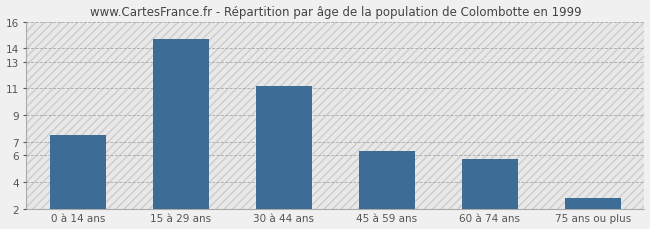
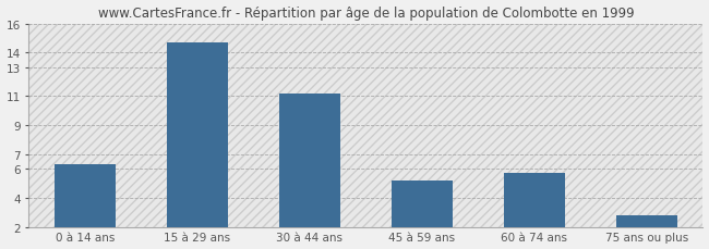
0 à 14 ans: 7.5 -> 6.3
45 à 59 ans: 6.3 -> 5.2
